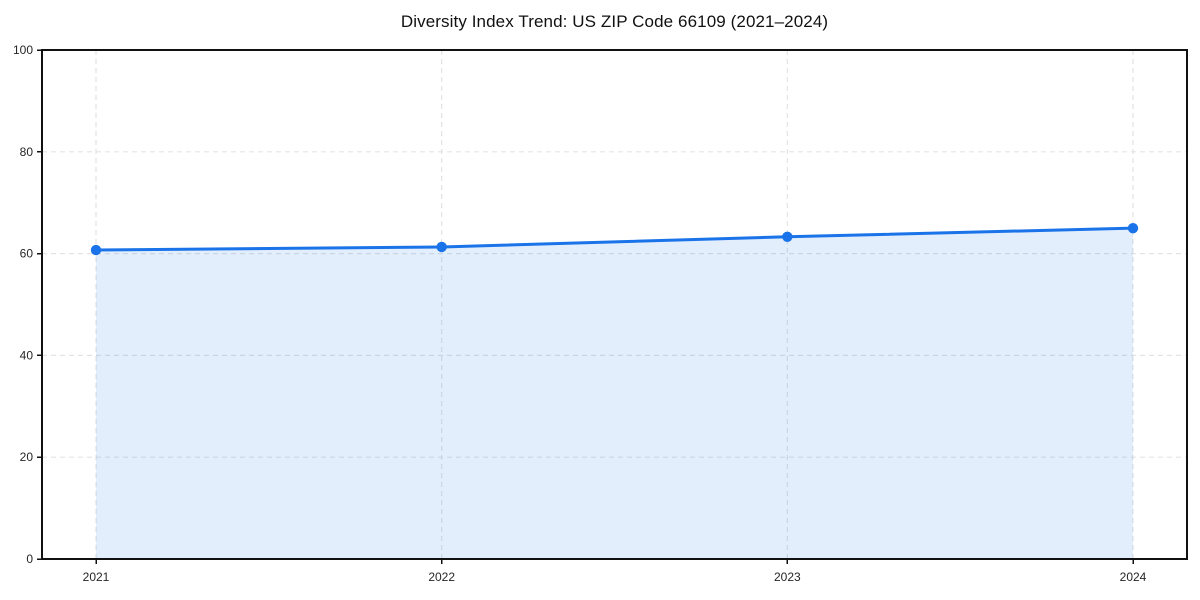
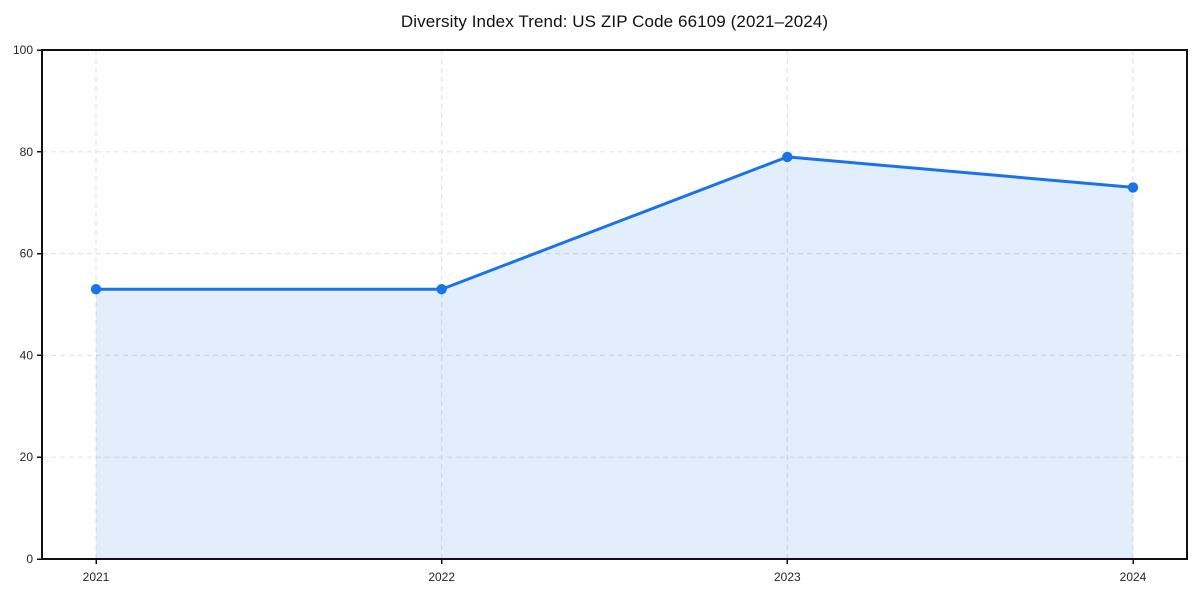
2021: 61 -> 53
2022: 61 -> 53
2023: 63 -> 79
2024: 65 -> 73
